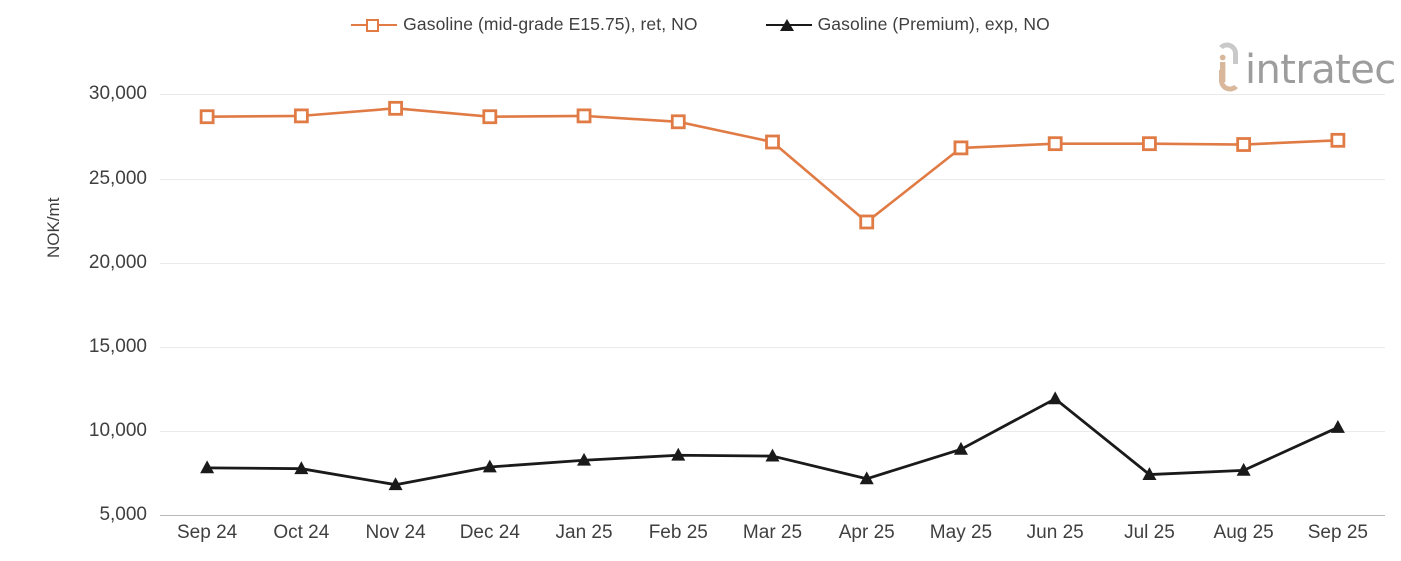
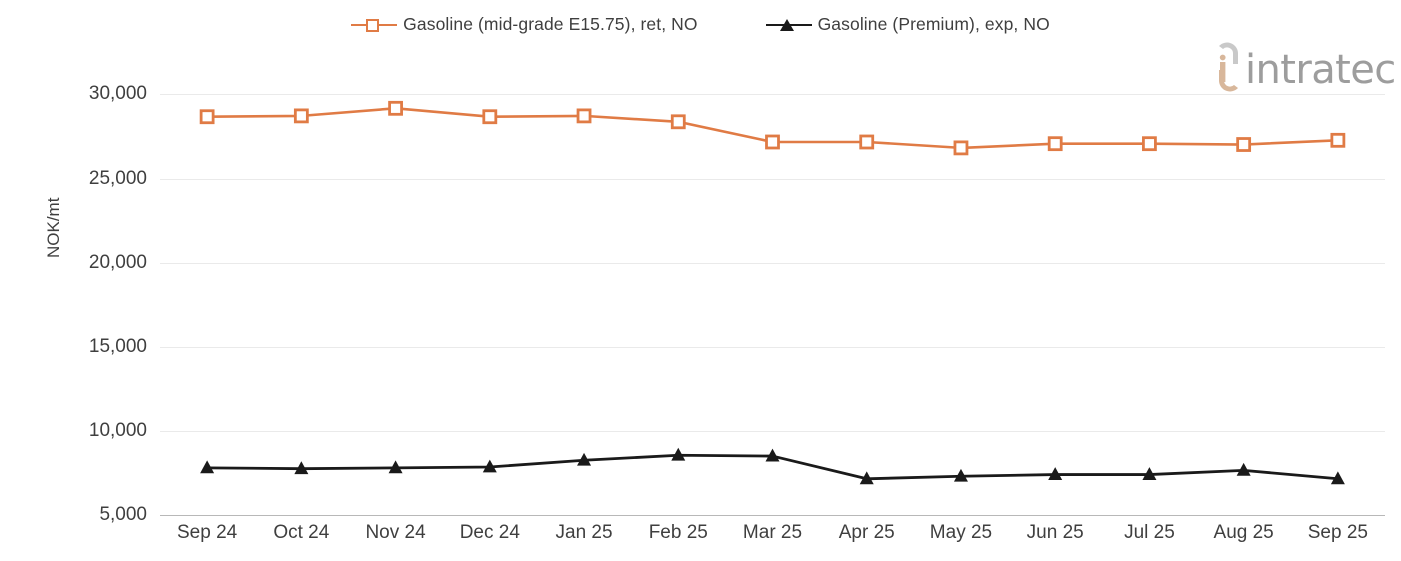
Gasoline (Premium), exp, NO/Nov 24: 6800 -> 7800
Gasoline (mid-grade E15.75), ret, NO/Apr 25: 22400 -> 27200
Gasoline (Premium), exp, NO/May 25: 8900 -> 7300
Gasoline (Premium), exp, NO/Jun 25: 11900 -> 7400
Gasoline (Premium), exp, NO/Sep 25: 10200 -> 7200
